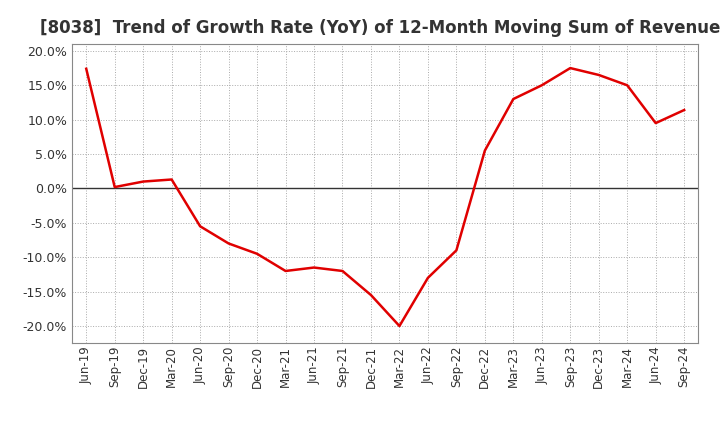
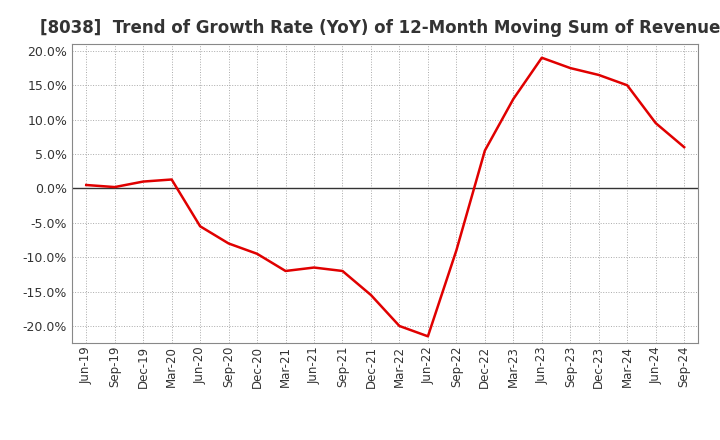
Jun-19: 17.4% -> 0.5%
Jun-22: -13.0% -> -21.5%
Jun-23: 15.0% -> 19.0%
Sep-24: 11.4% -> 6.0%
